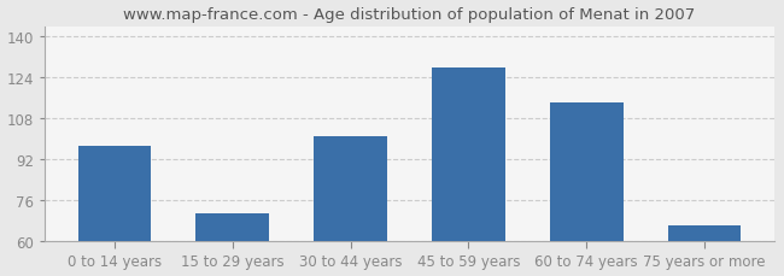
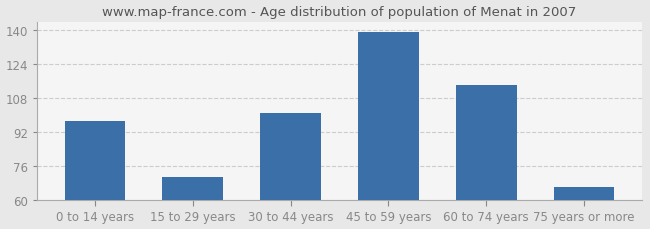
45 to 59 years: 128 -> 139
